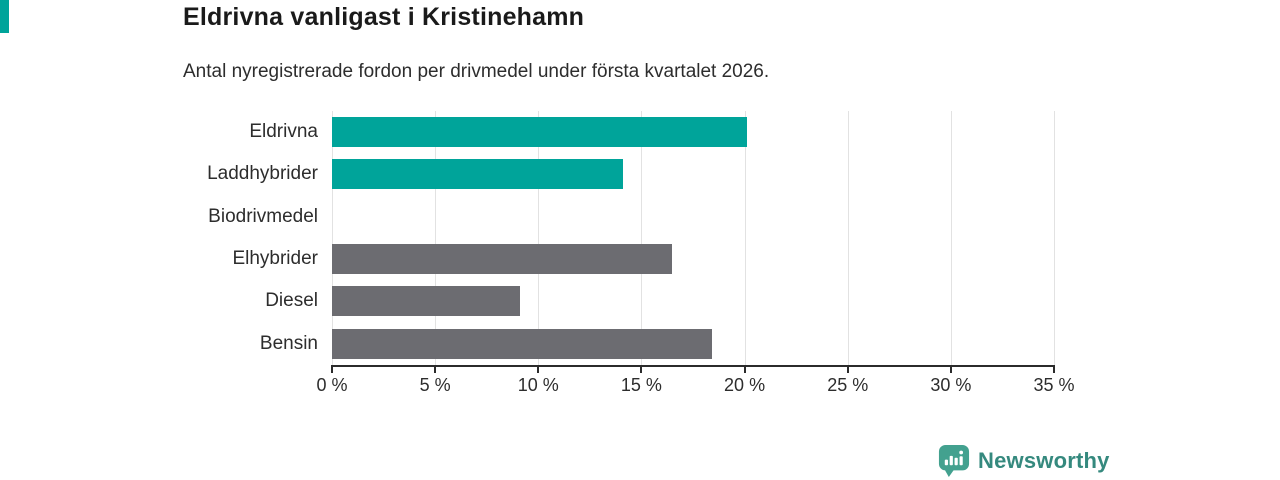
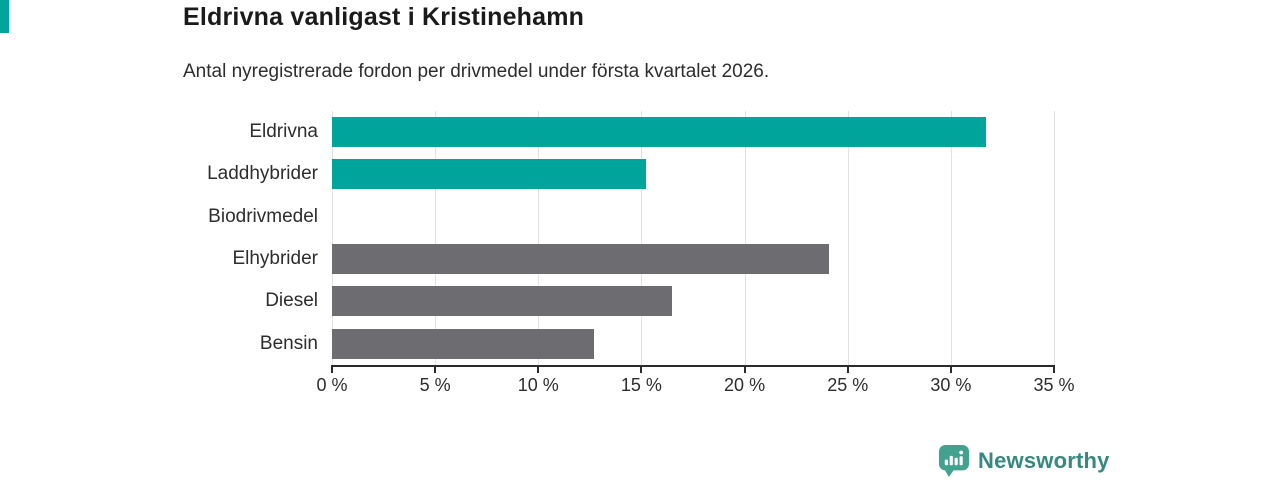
Eldrivna: 20.1% -> 31.7%
Laddhybrider: 14.1% -> 15.2%
Elhybrider: 16.5% -> 24.1%
Diesel: 9.1% -> 16.5%
Bensin: 18.4% -> 12.7%
